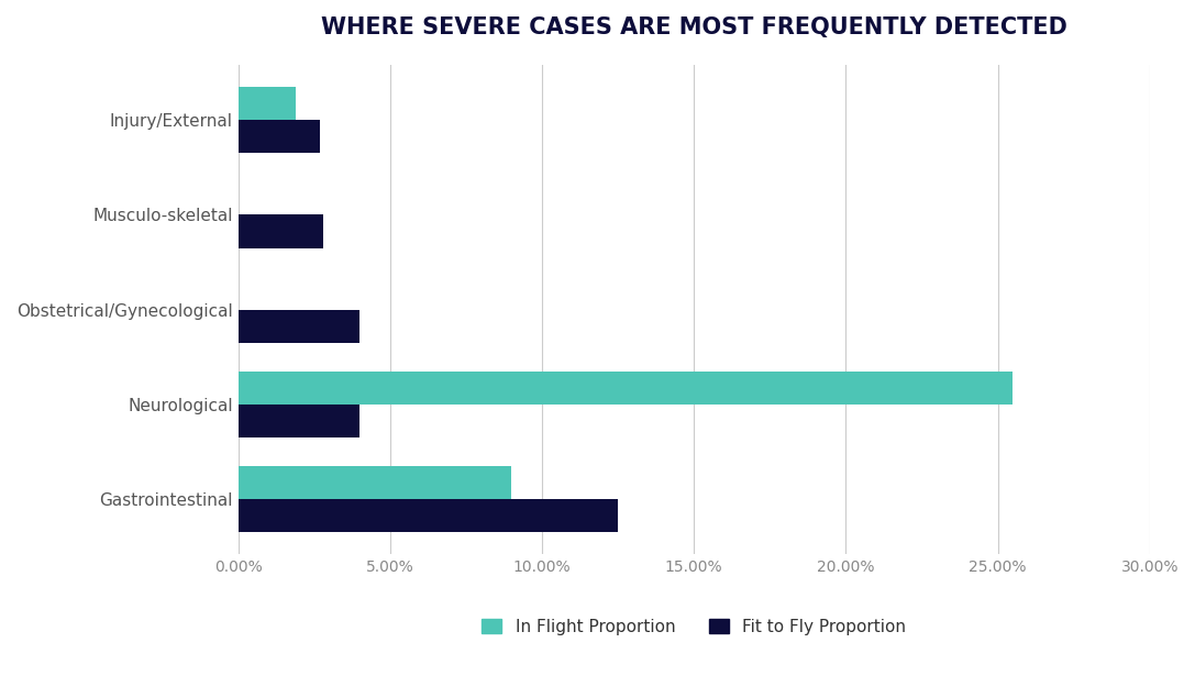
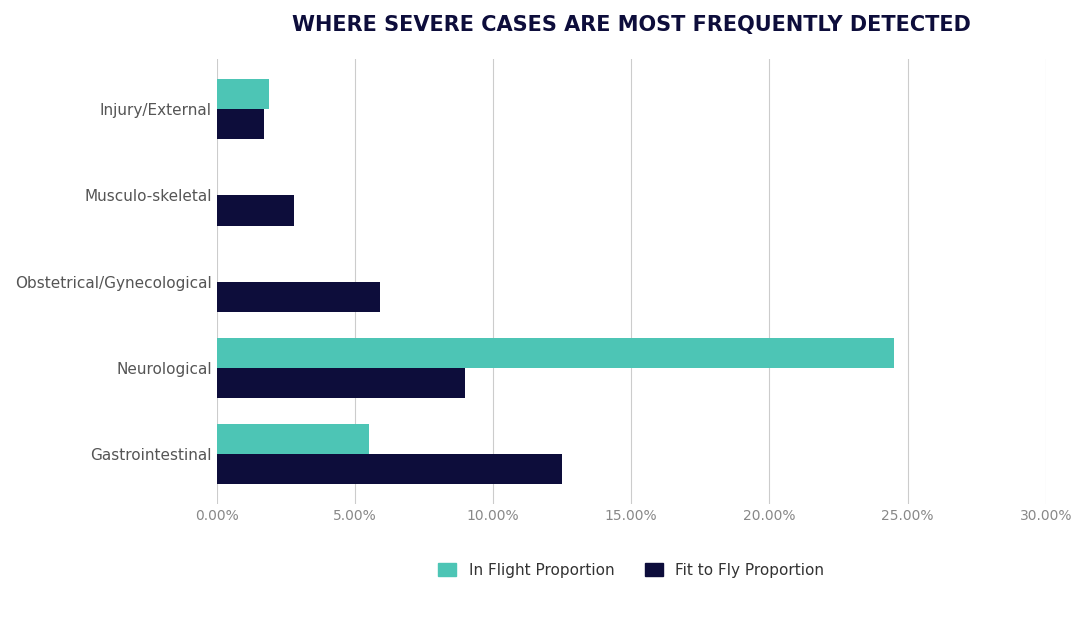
Fit to Fly Proportion/Injury/External: 2.7% -> 1.7%
Fit to Fly Proportion/Obstetrical/Gynecological: 4.0% -> 5.9%
In Flight Proportion/Neurological: 25.5% -> 24.5%
Fit to Fly Proportion/Neurological: 4.0% -> 9.0%
In Flight Proportion/Gastrointestinal: 9.0% -> 5.5%
